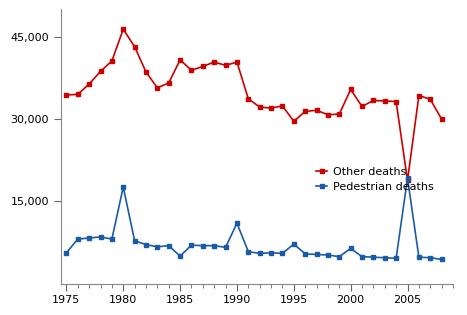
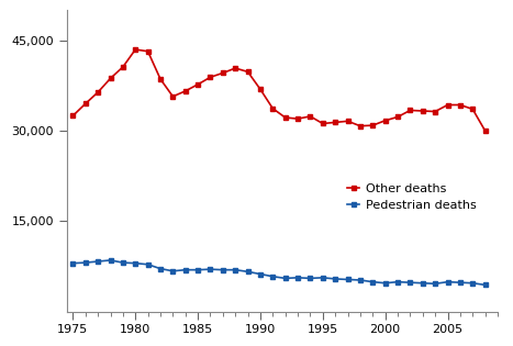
Other deaths/1975: 34,400 -> 32,500
Pedestrian deaths/1975: 5,600 -> 8,000
Other deaths/1980: 46,400 -> 43,500
Pedestrian deaths/1980: 17,600 -> 8,000
Other deaths/1985: 40,800 -> 37,700
Pedestrian deaths/1985: 5,000 -> 6,900
Other deaths/1990: 40,400 -> 36,900
Pedestrian deaths/1990: 11,000 -> 6,200
Other deaths/1995: 29,600 -> 31,200
Pedestrian deaths/1995: 7,200 -> 5,600
Other deaths/2000: 35,400 -> 31,700
Pedestrian deaths/2000: 6,400 -> 4,700
Other deaths/2005: 18,800 -> 34,300
Pedestrian deaths/2005: 19,200 -> 4,900
